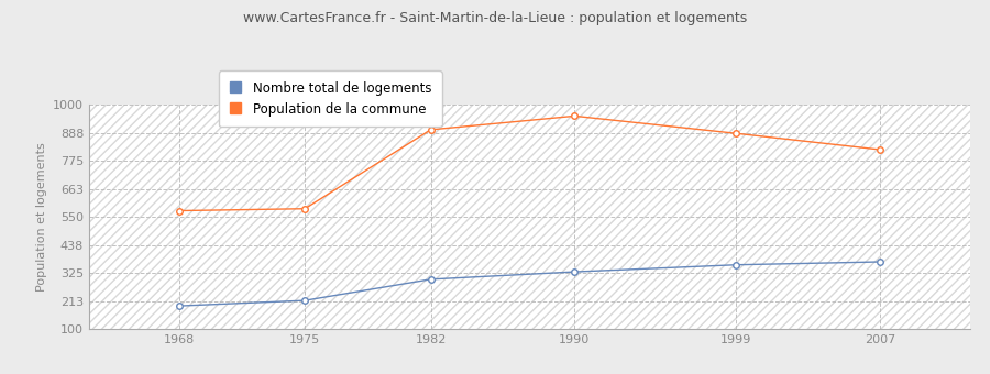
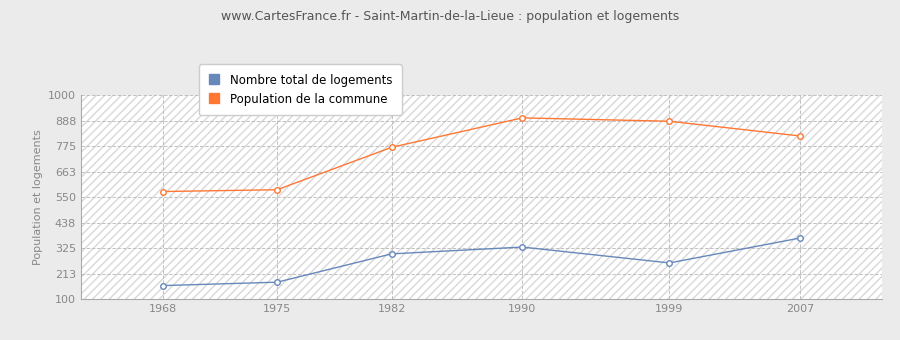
Nombre total de logements/1968: 193 -> 160
Nombre total de logements/1975: 215 -> 175
Population de la commune/1982: 900 -> 770
Population de la commune/1990: 955 -> 900
Nombre total de logements/1999: 358 -> 260
